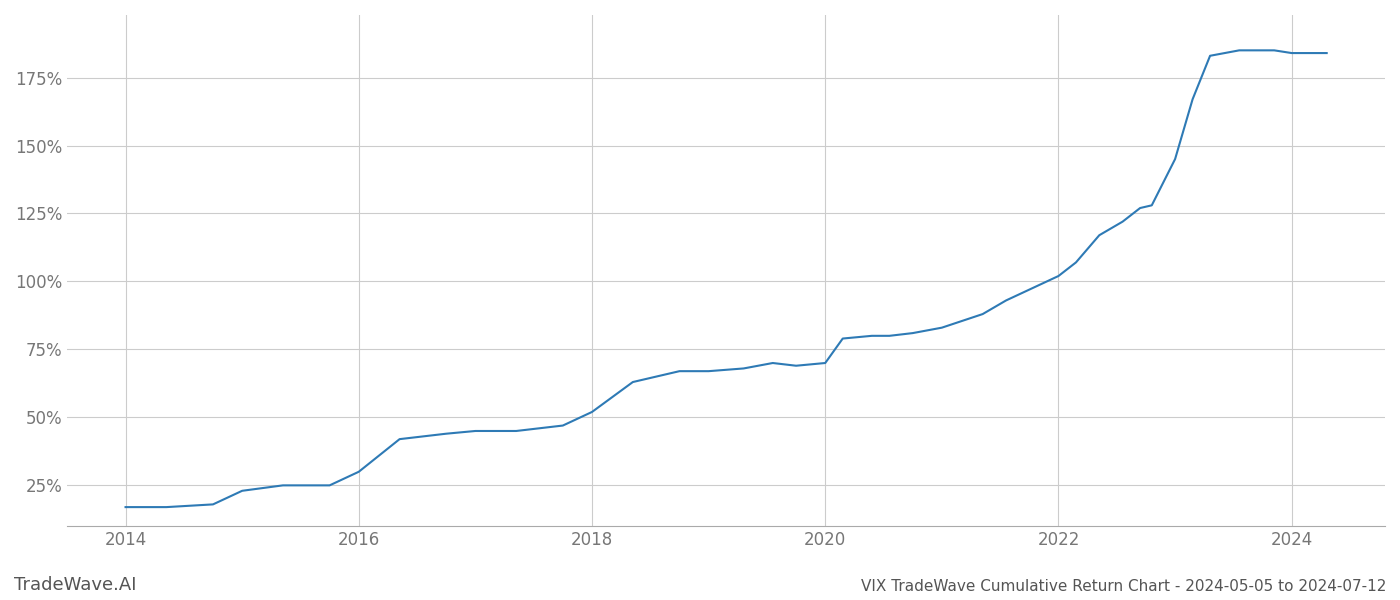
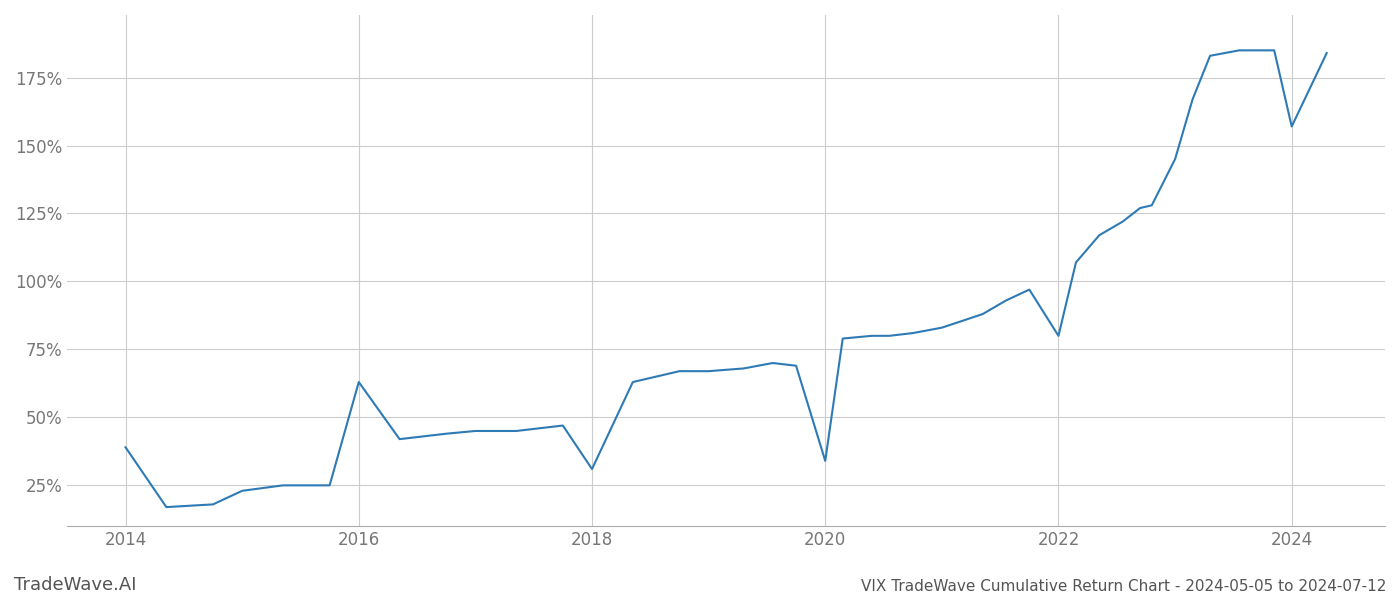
2014: 17% -> 39%
2016: 30% -> 63%
2018: 52% -> 31%
2020: 70% -> 34%
2022: 102% -> 80%
2024: 184% -> 157%
